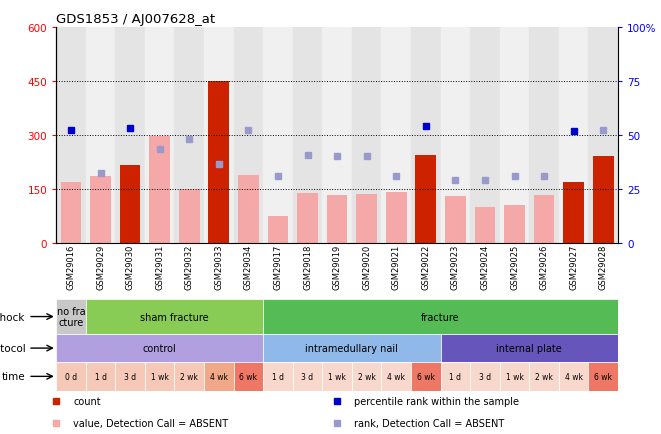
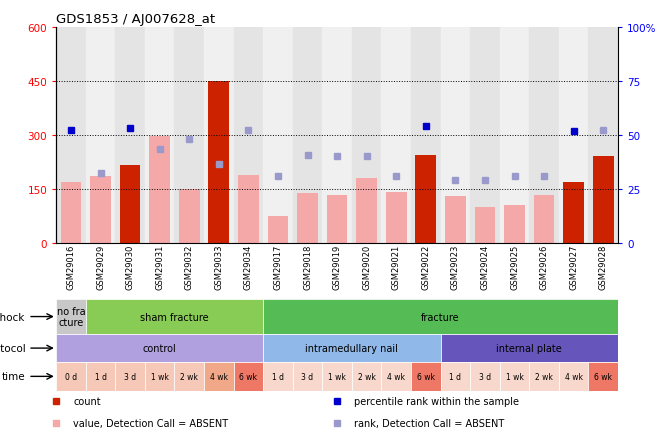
GSM29020: 136 -> 180
